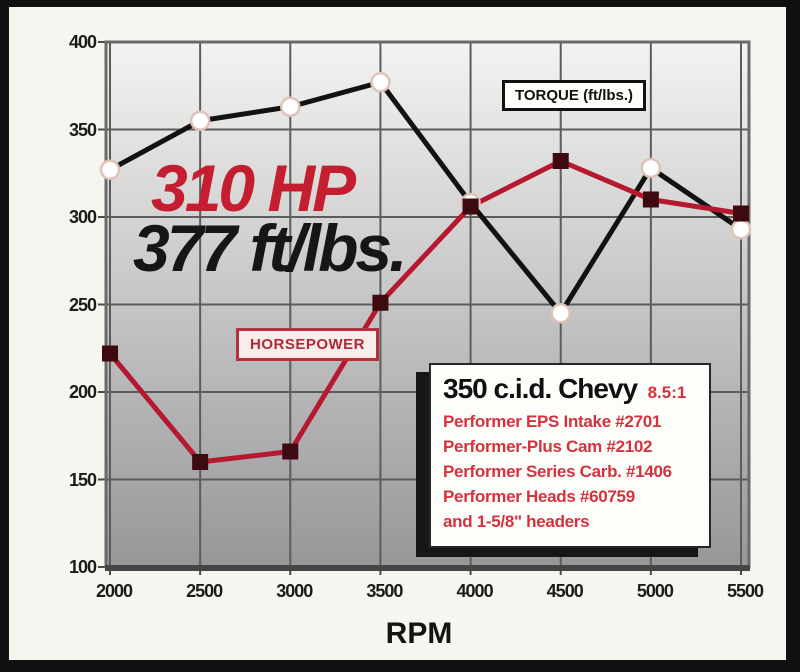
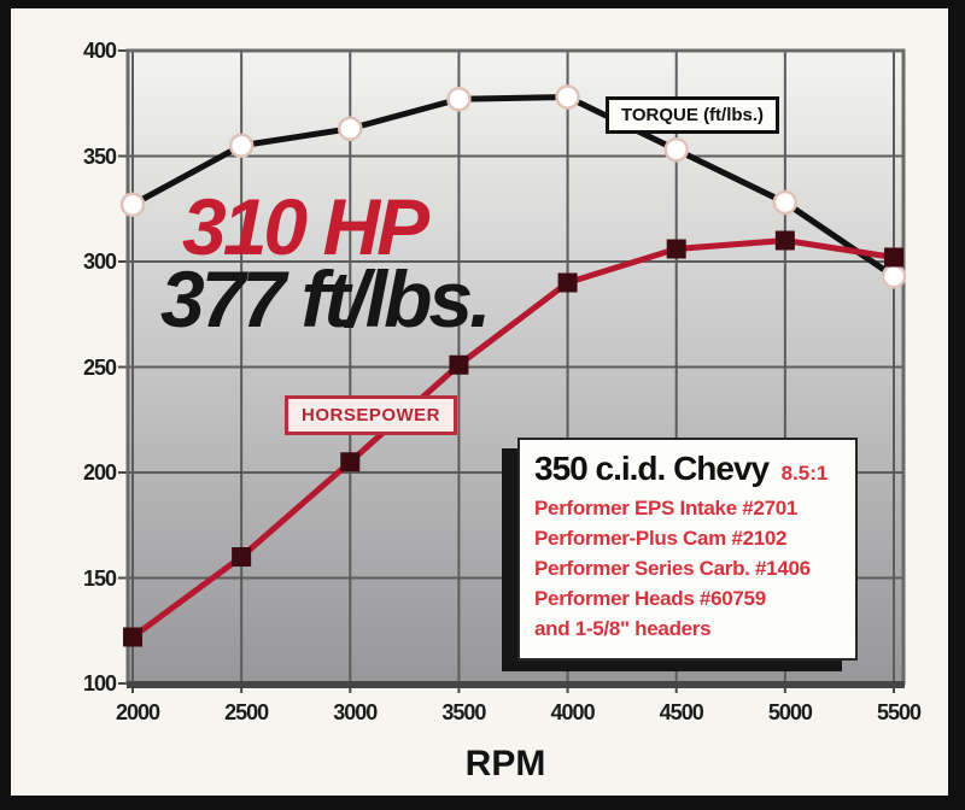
HORSEPOWER/2000: 222 -> 122
HORSEPOWER/3000: 166 -> 205
TORQUE (ft/lbs.)/4000: 308 -> 378
HORSEPOWER/4000: 306 -> 290
TORQUE (ft/lbs.)/4500: 245 -> 353
HORSEPOWER/4500: 332 -> 306
